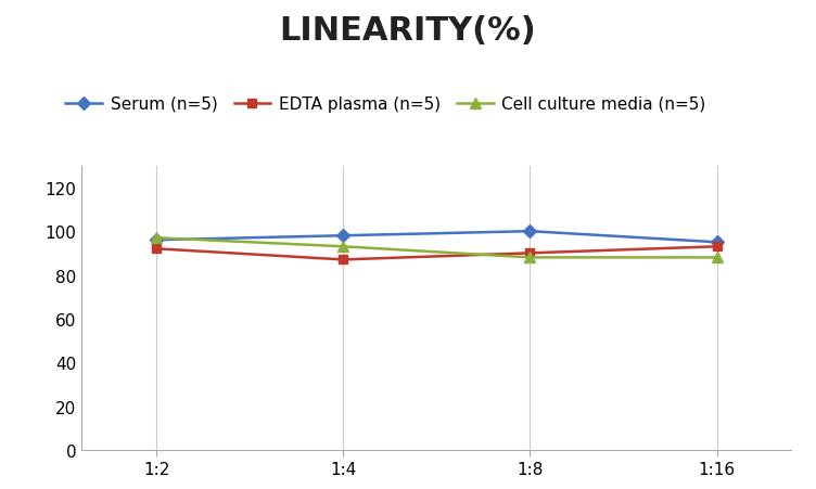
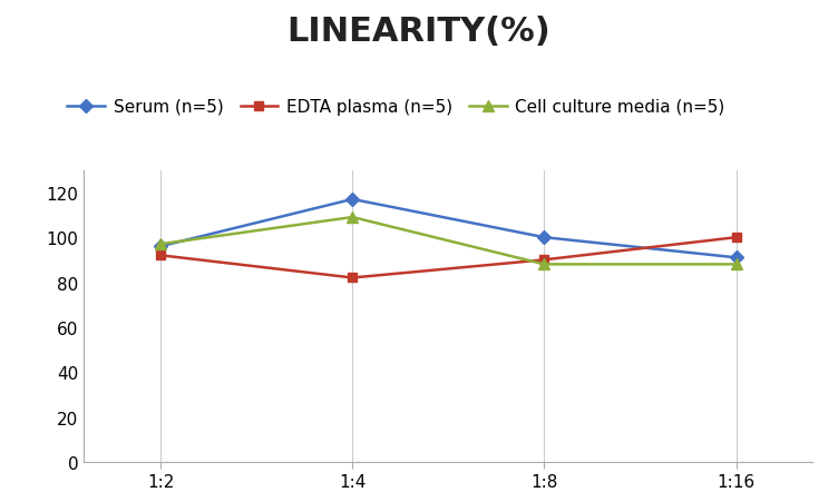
Serum (n=5)/1:4: 98 -> 117
EDTA plasma (n=5)/1:4: 87 -> 82
Cell culture media (n=5)/1:4: 93 -> 109
Serum (n=5)/1:16: 95 -> 91
EDTA plasma (n=5)/1:16: 93 -> 100
